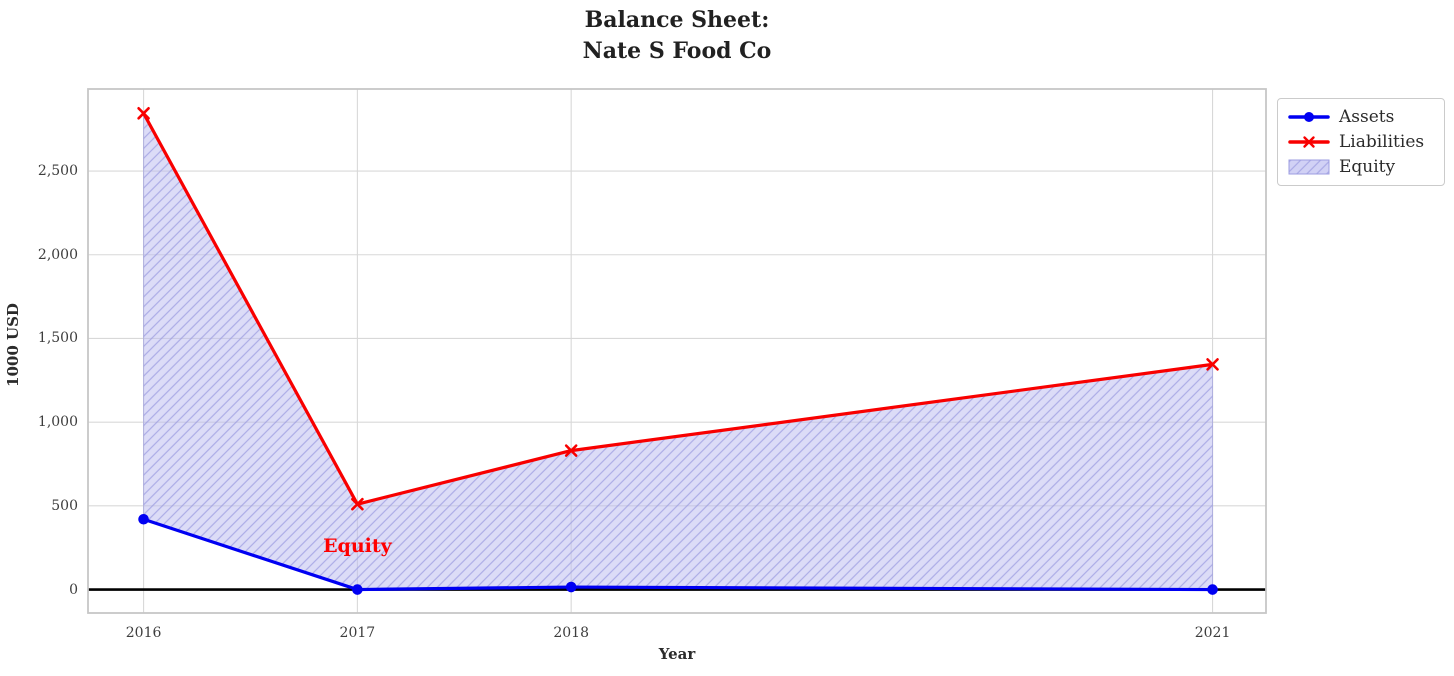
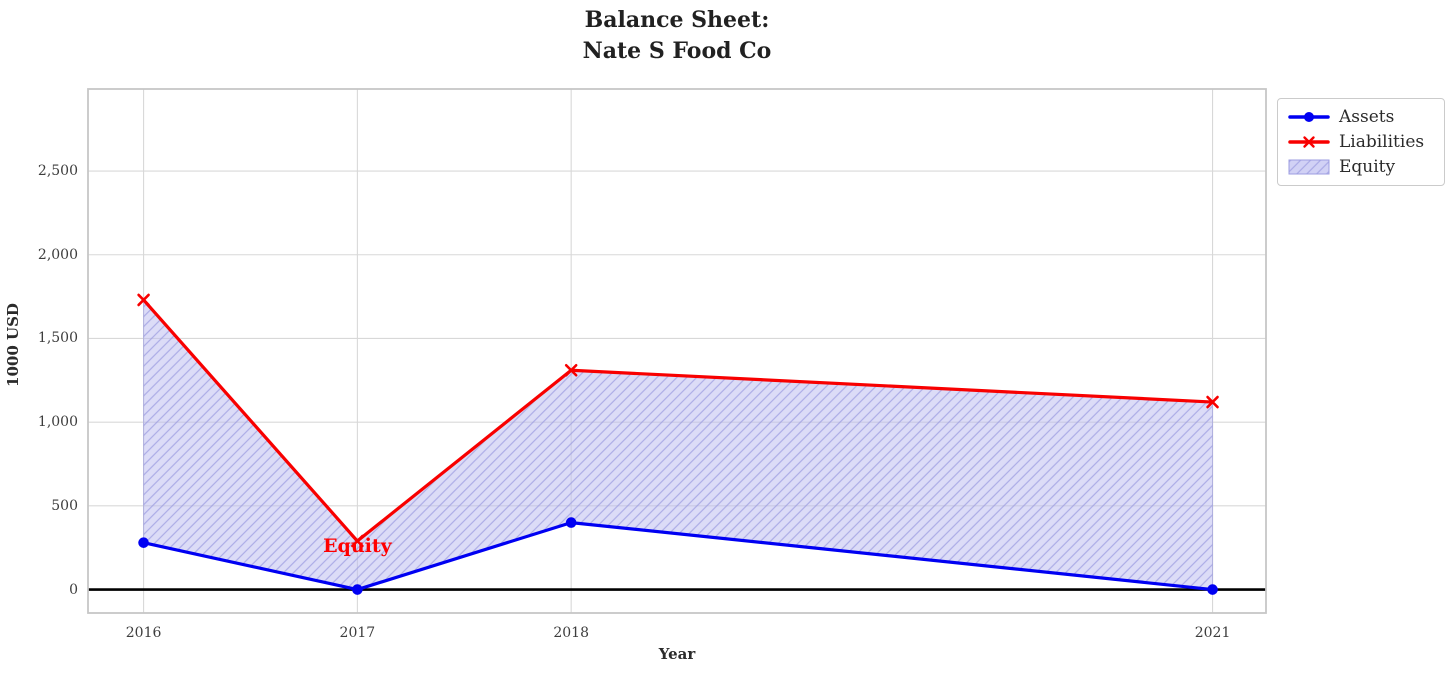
Assets/2016: 420 -> 280
Liabilities/2016: 2840 -> 1730
Liabilities/2017: 510 -> 290
Assets/2018: 20 -> 400
Liabilities/2018: 830 -> 1310
Liabilities/2021: 1340 -> 1120
